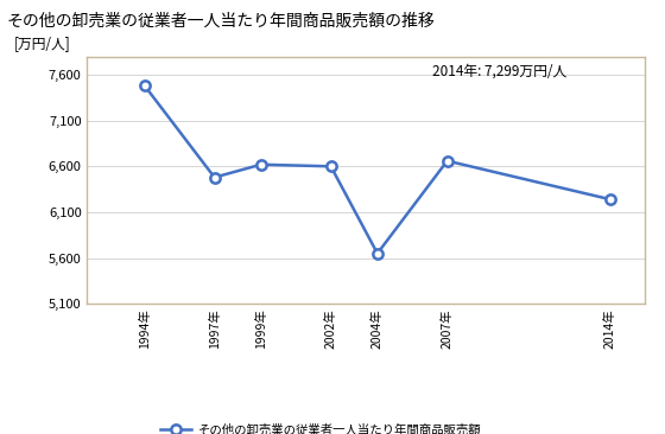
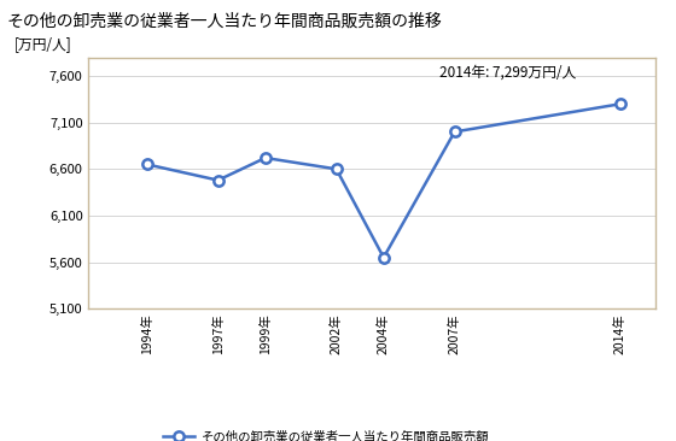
1994年: 7,480 -> 6,650
1999年: 6,620 -> 6,720
2007年: 6,660 -> 7,000
2014年: 6,240 -> 7,300
